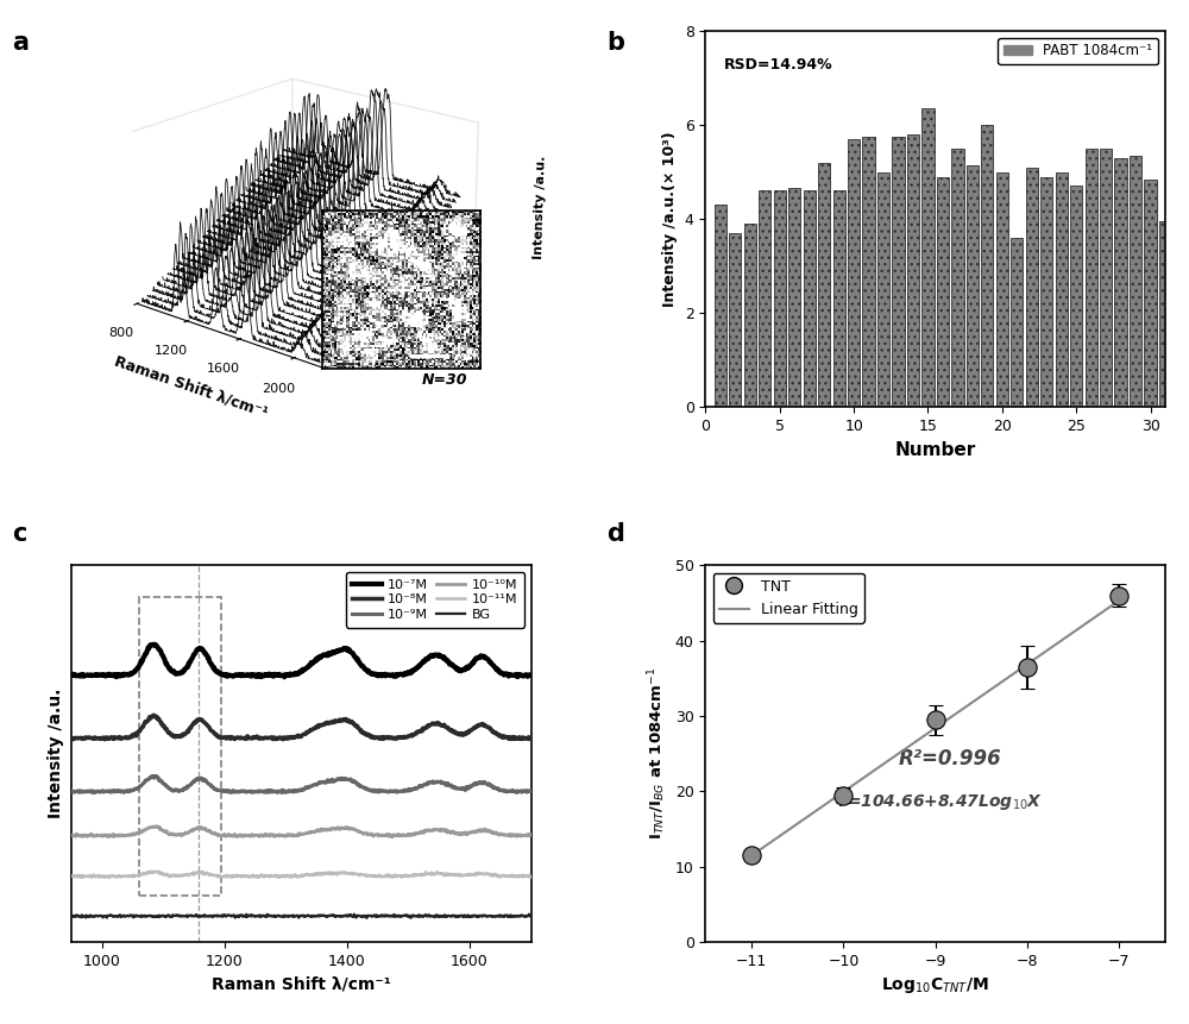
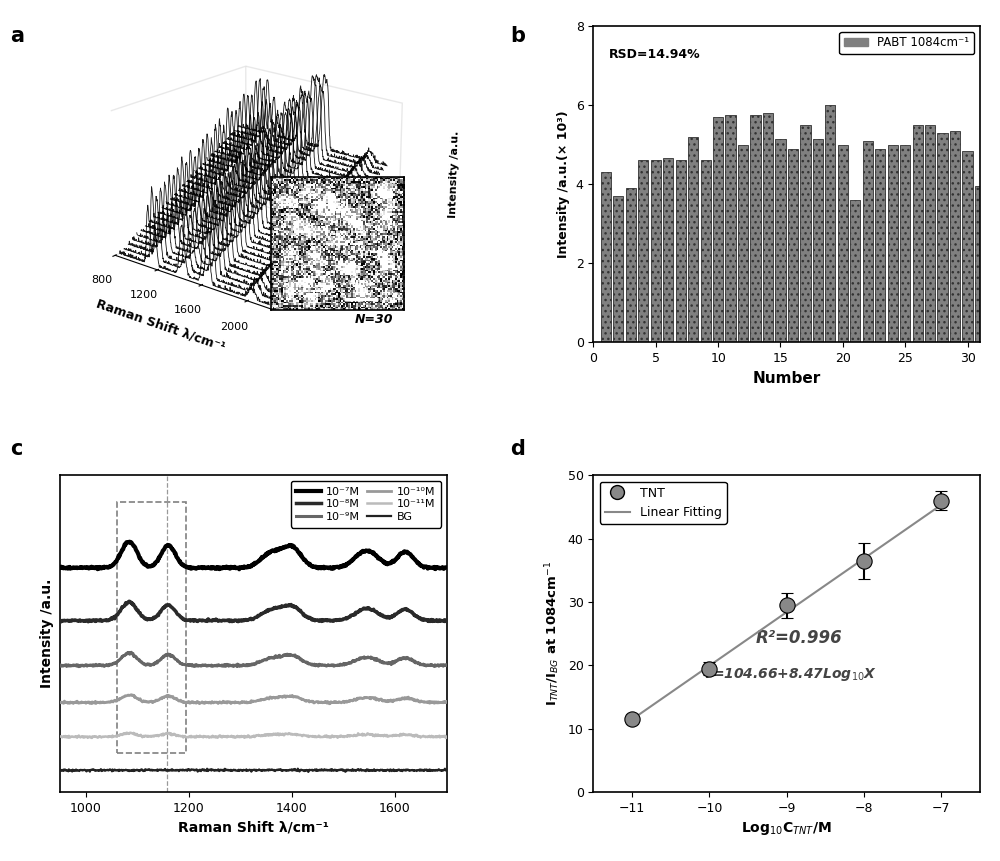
15: 6.35 -> 5.15
25: 4.70 -> 5.00
